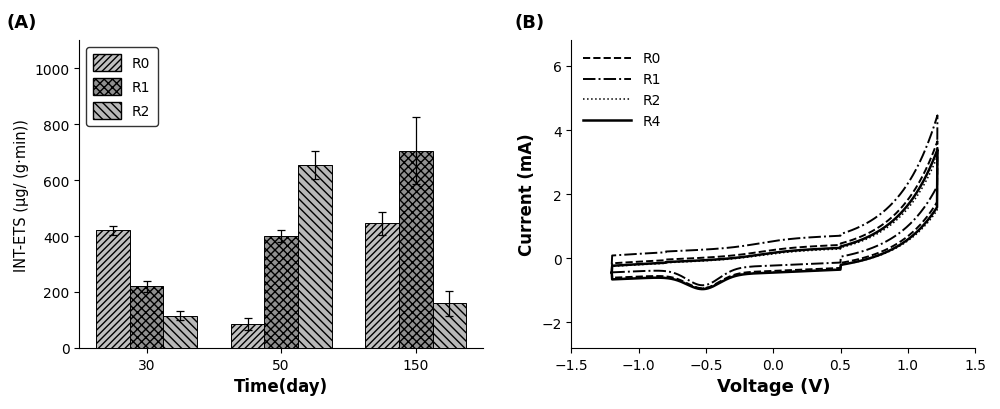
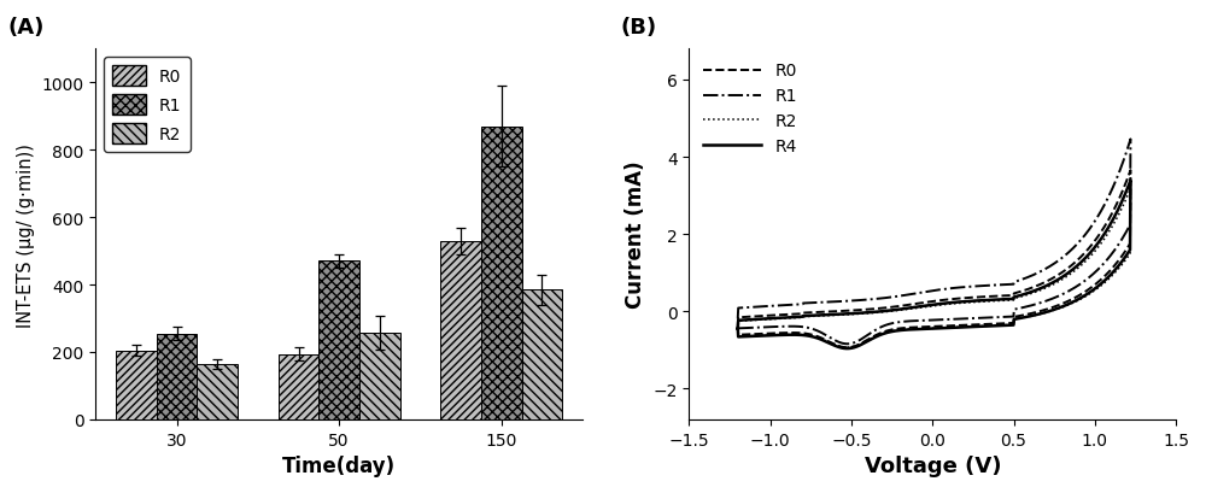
R0/30: 420 -> 205
R1/30: 220 -> 255
R2/30: 115 -> 165
R0/50: 85 -> 193
R1/50: 400 -> 470
R2/50: 655 -> 258
R0/150: 445 -> 530
R1/150: 705 -> 870
R2/150: 160 -> 385
